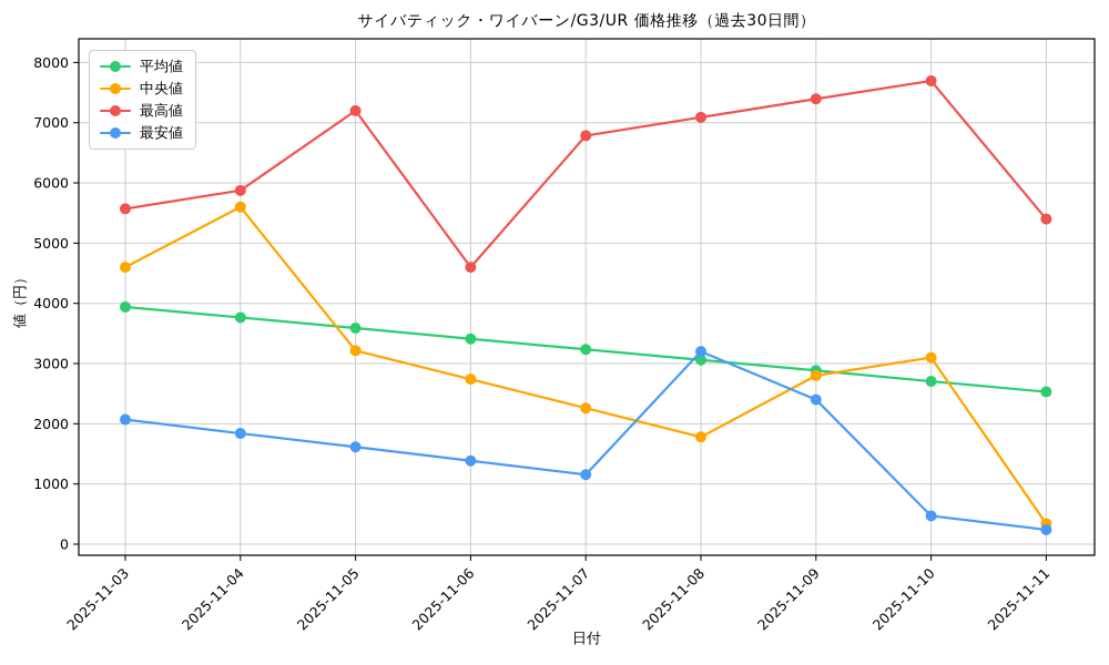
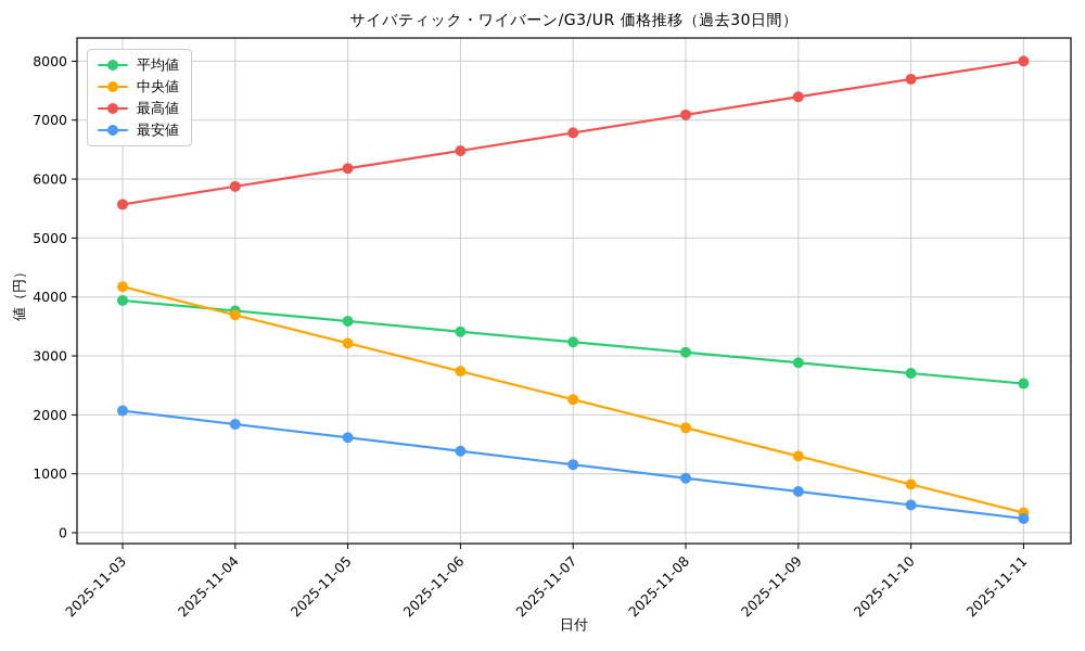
中央値/2025-11-03: 4600 -> 4200
中央値/2025-11-04: 5600 -> 3700
最高値/2025-11-05: 7200 -> 6200
最高値/2025-11-06: 4600 -> 6500
最安値/2025-11-08: 3200 -> 900
中央値/2025-11-09: 2800 -> 1300
最安値/2025-11-09: 2400 -> 700
中央値/2025-11-10: 3100 -> 800
最高値/2025-11-11: 5400 -> 8000
